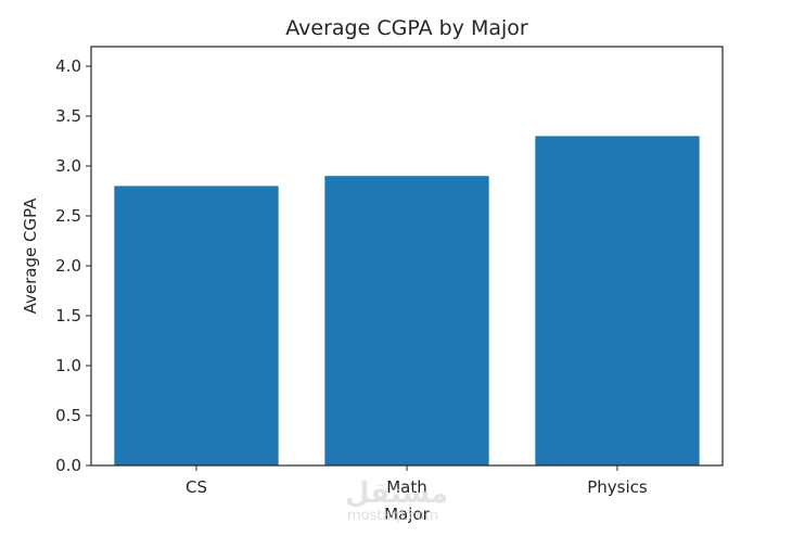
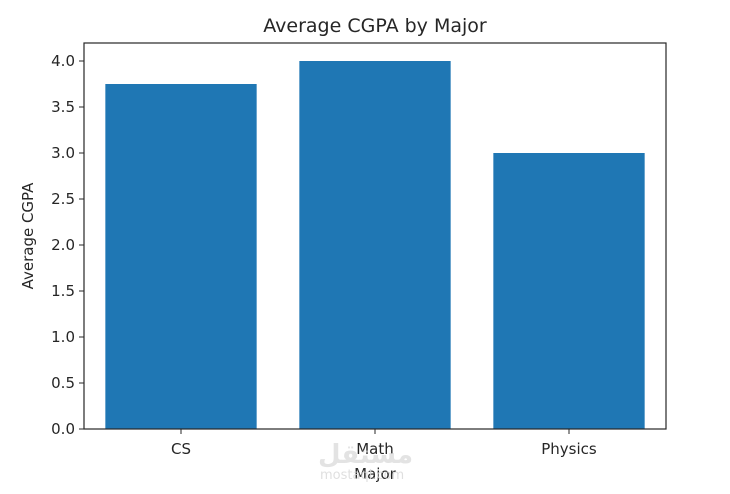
CS: 2.8 -> 3.8
Math: 2.9 -> 4.0
Physics: 3.3 -> 3.0
